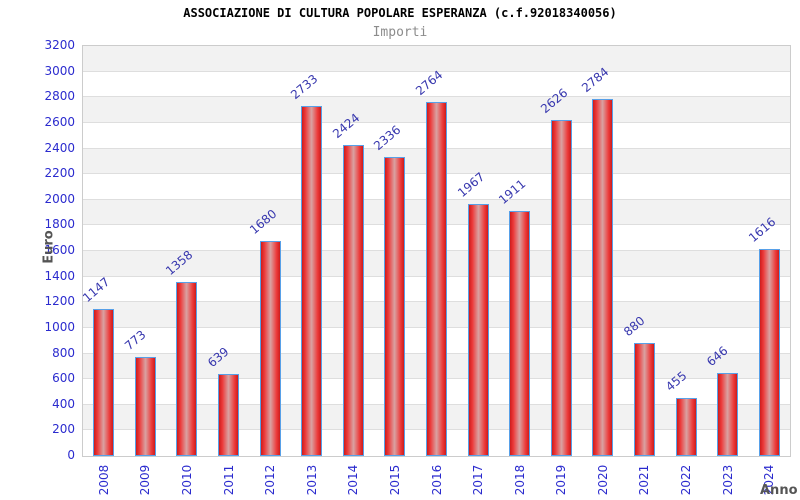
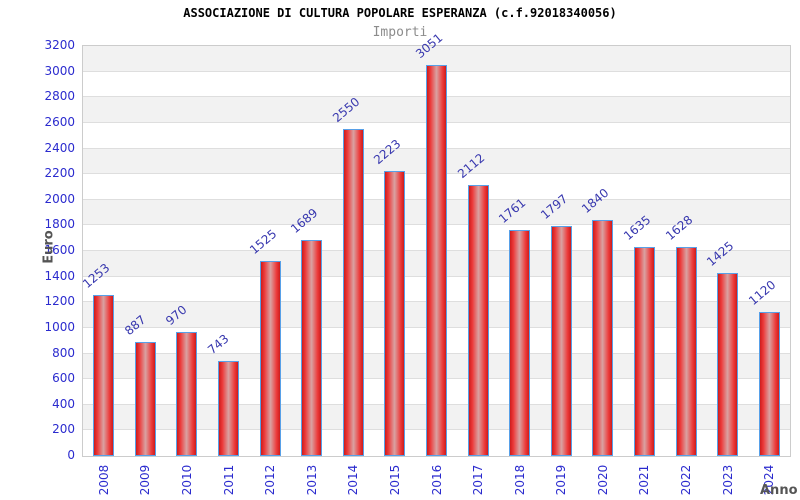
2008: 1147 -> 1253
2009: 773 -> 887
2010: 1358 -> 970
2011: 639 -> 743
2012: 1680 -> 1525
2013: 2733 -> 1689
2014: 2424 -> 2550
2015: 2336 -> 2223
2016: 2764 -> 3051
2017: 1967 -> 2112
2018: 1911 -> 1761
2019: 2626 -> 1797
2020: 2784 -> 1840
2021: 880 -> 1635
2022: 455 -> 1628
2023: 646 -> 1425
2024: 1616 -> 1120
